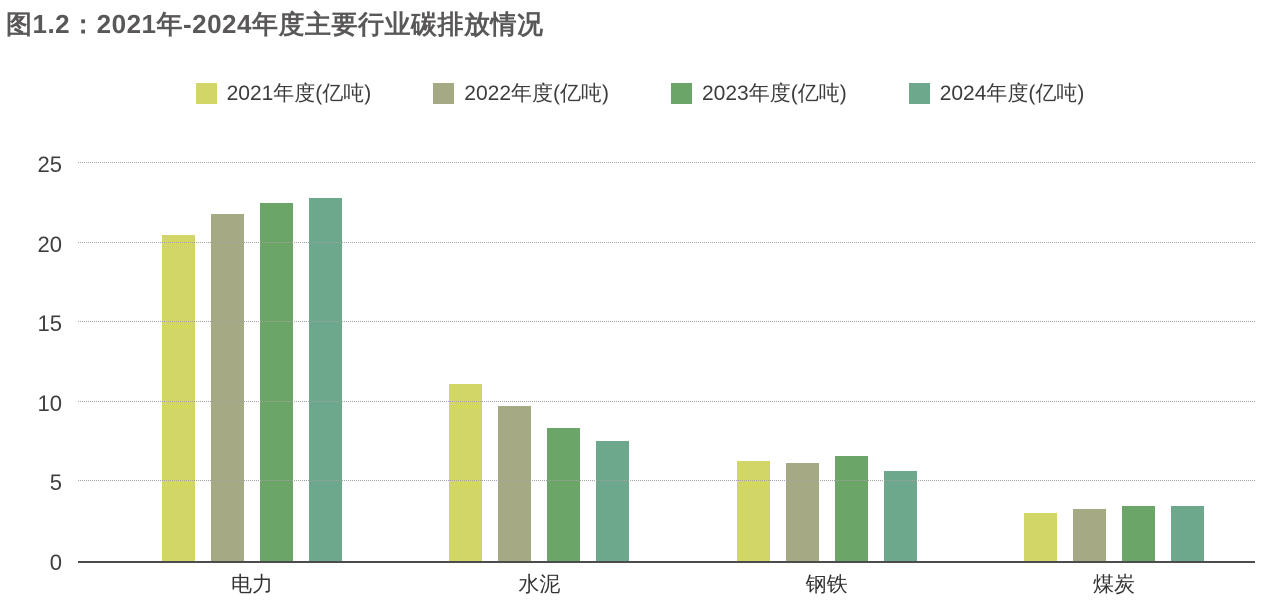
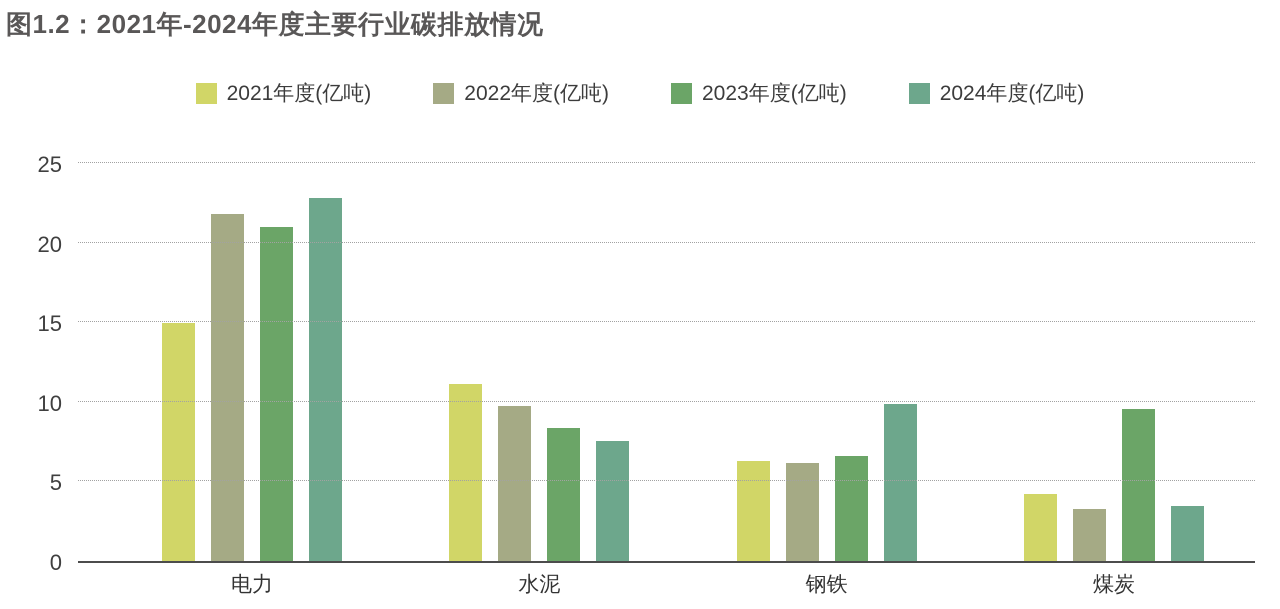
2021年度(亿吨)/电力: 20.6 -> 15.0
2023年度(亿吨)/电力: 22.6 -> 21.1
2024年度(亿吨)/钢铁: 5.7 -> 9.9
2021年度(亿吨)/煤炭: 3.0 -> 4.2
2023年度(亿吨)/煤炭: 3.5 -> 9.6
